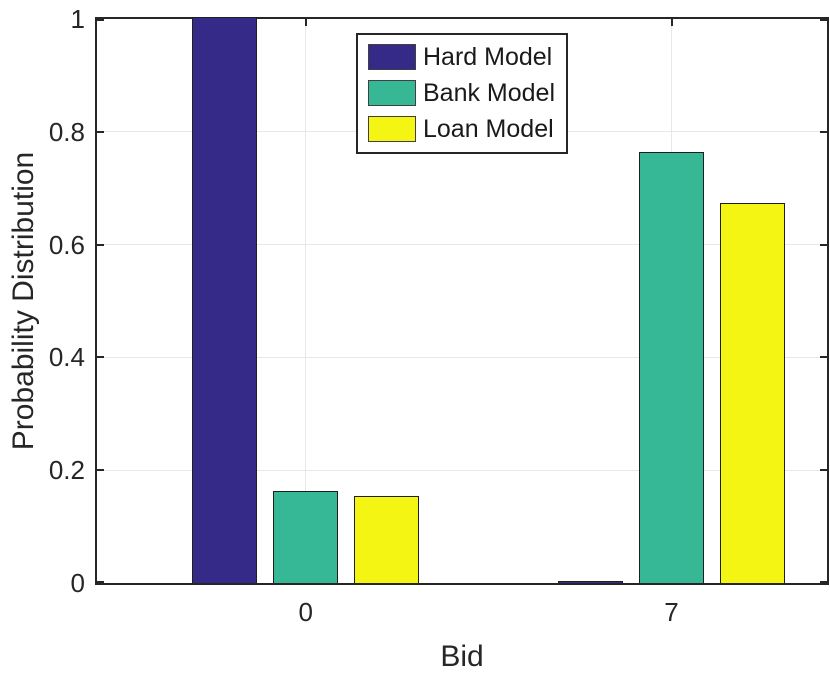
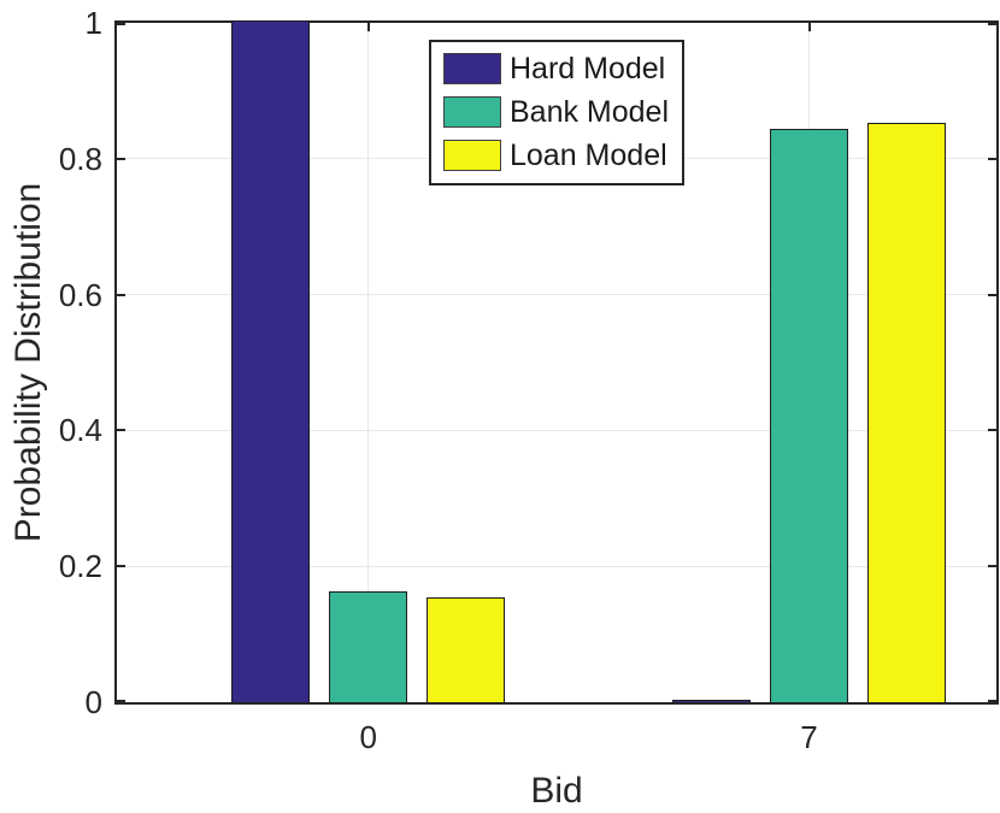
Bank Model/7: 0.76 -> 0.84
Loan Model/7: 0.67 -> 0.85
